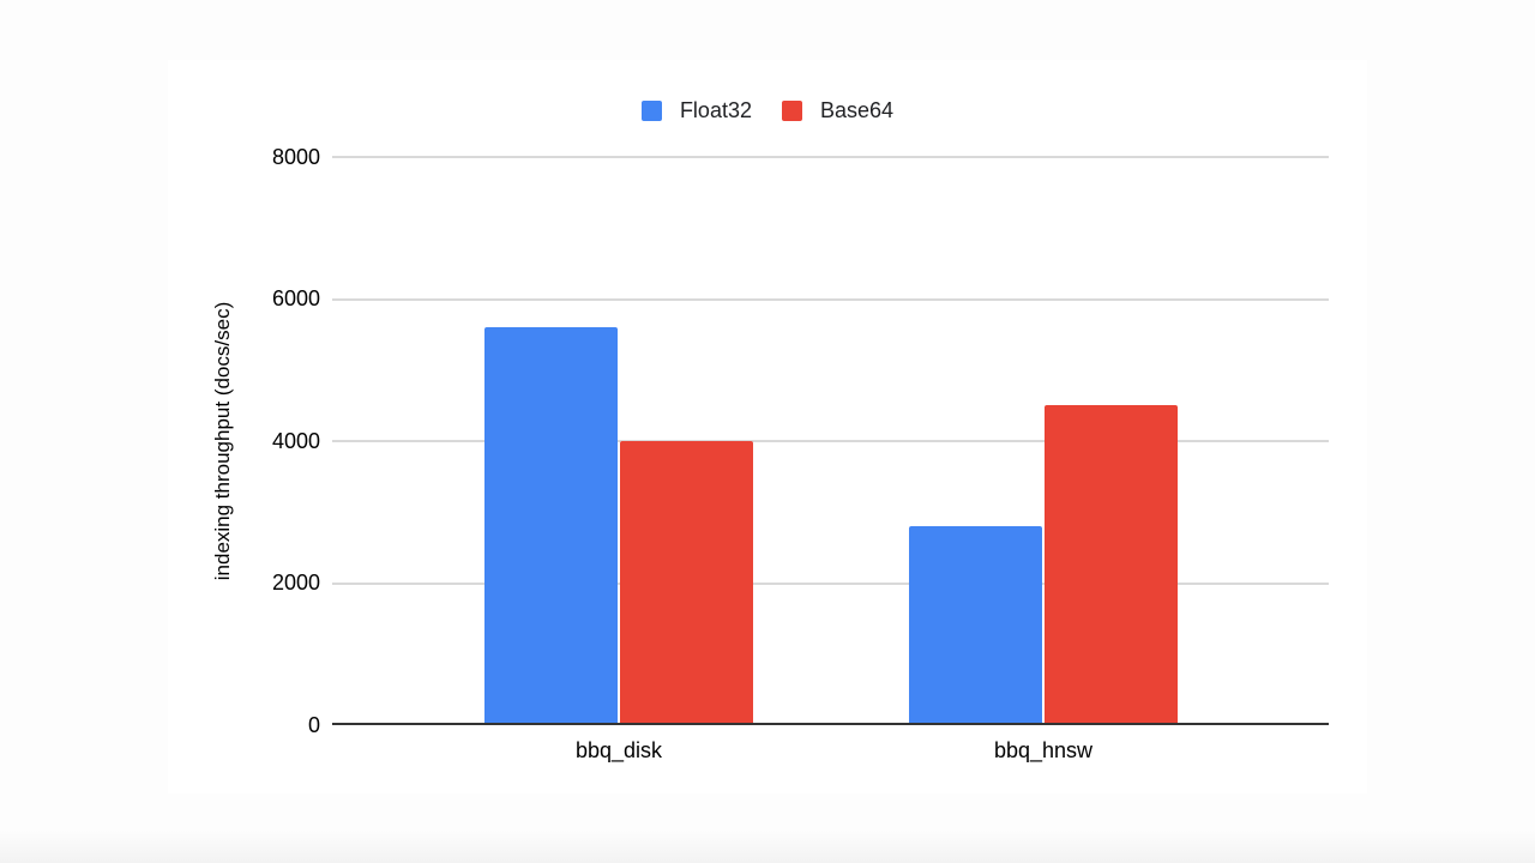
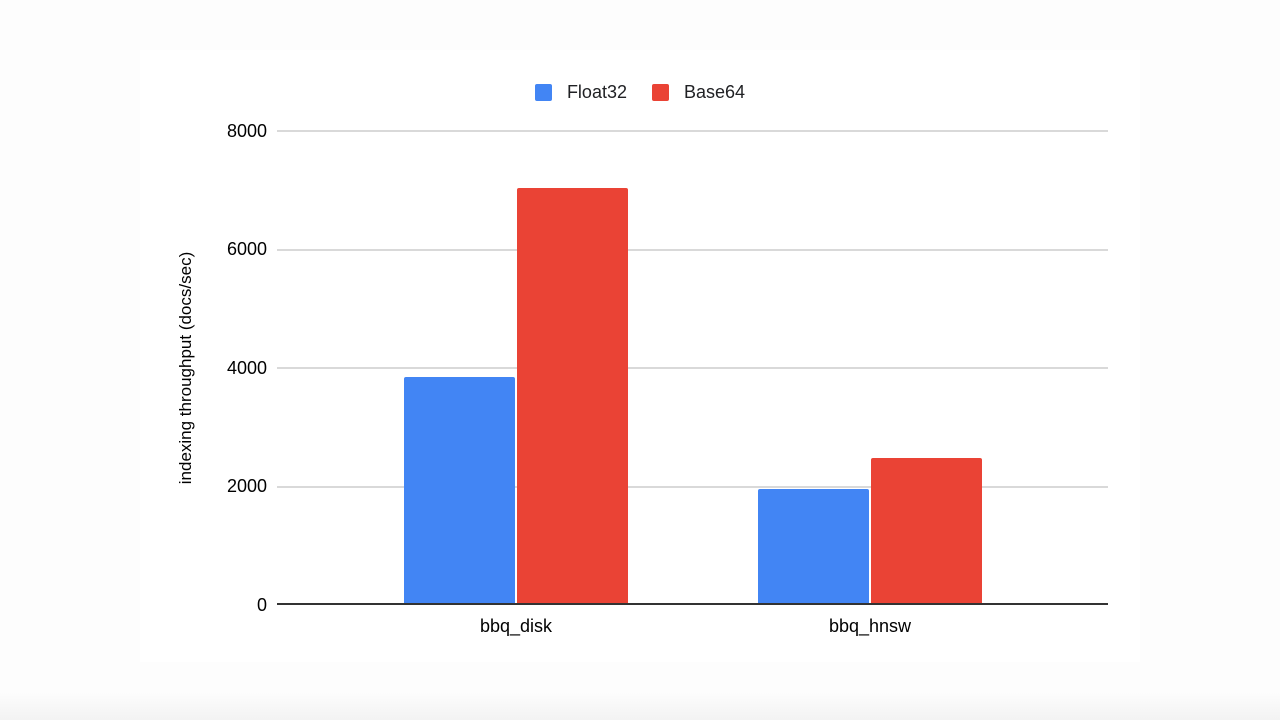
Float32/bbq_disk: 5600 -> 3800
Base64/bbq_disk: 4000 -> 7000
Float32/bbq_hnsw: 2800 -> 2000
Base64/bbq_hnsw: 4500 -> 2500
